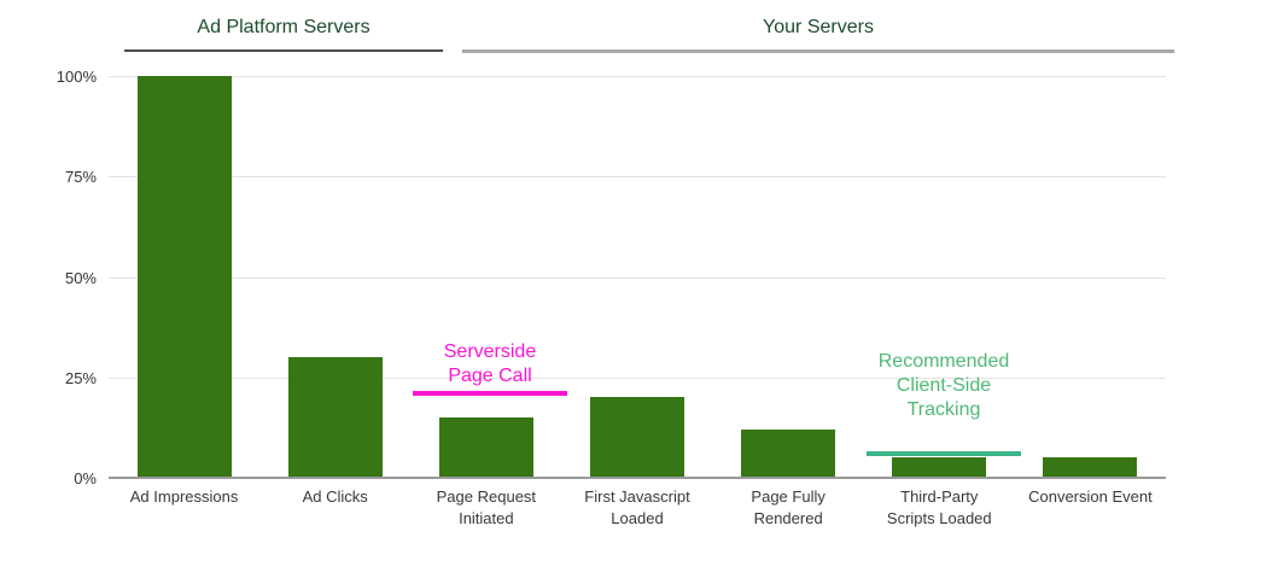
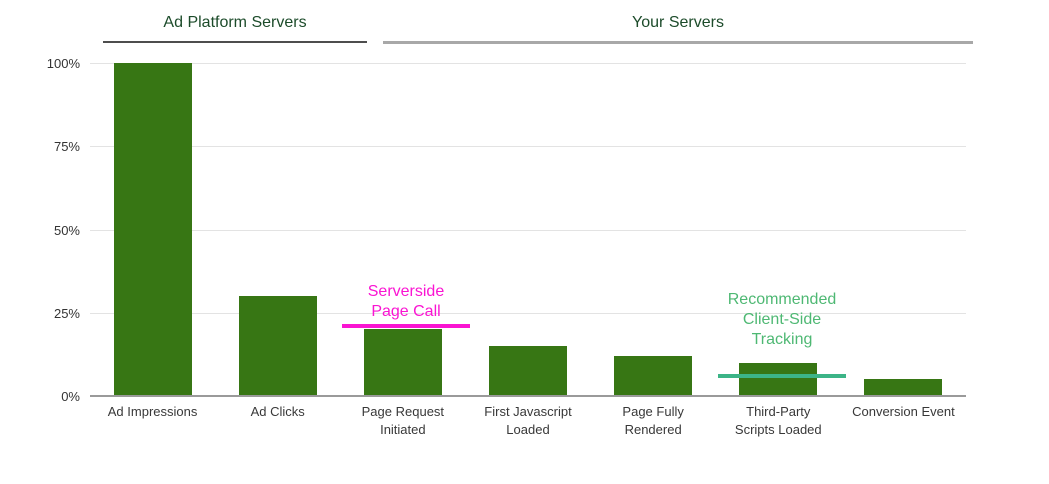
Page Request Initiated: 15% -> 20%
First Javascript Loaded: 20% -> 15%
Third-Party Scripts Loaded: 5% -> 10%
